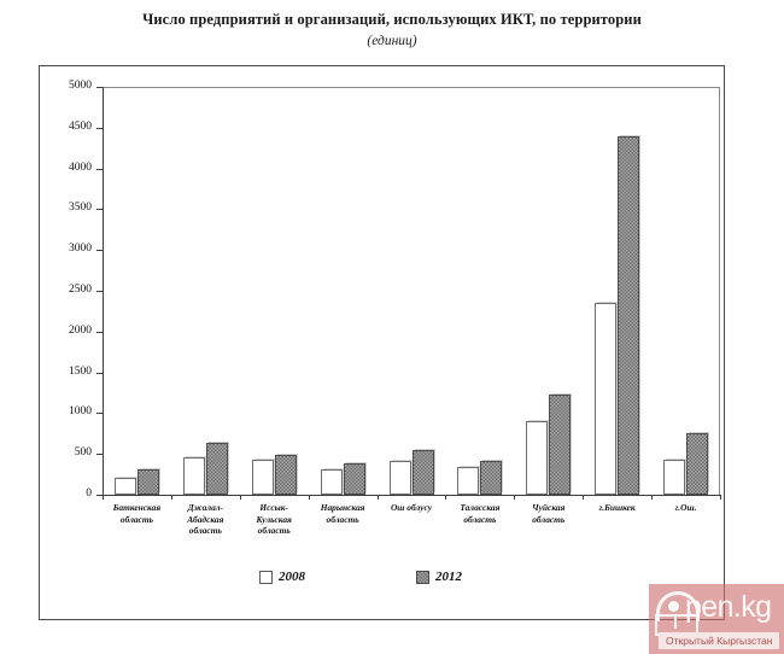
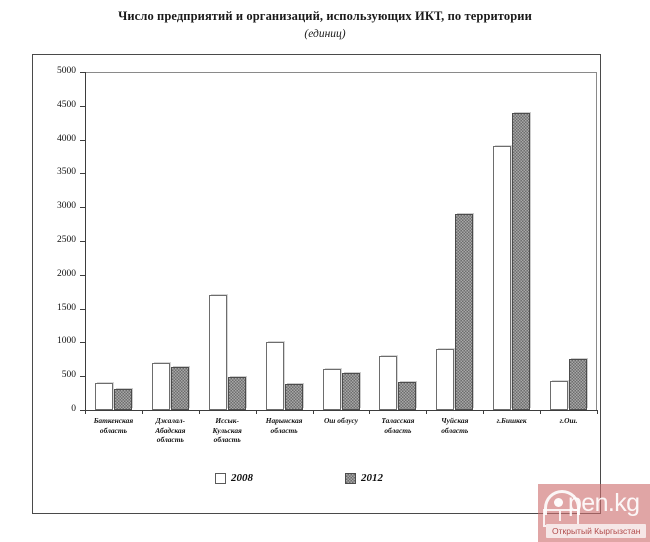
2008/Баткенская область: 200 -> 400
2008/Джалал-Абадская область: 500 -> 700
2008/Иссык-Кульская область: 400 -> 1700
2008/Нарынская область: 300 -> 1000
2008/Ош облусу: 400 -> 600
2008/Таласская область: 300 -> 800
2012/Чуйская область: 1200 -> 2900
2008/г.Бишкек: 2400 -> 3900
